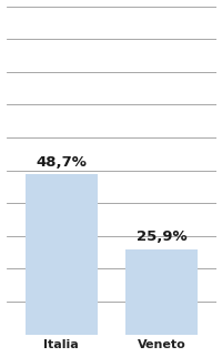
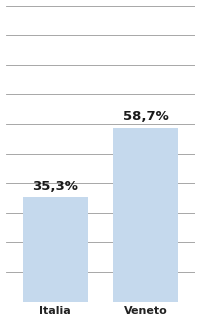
Italia: 48,7% -> 35,3%
Veneto: 25,9% -> 58,7%
